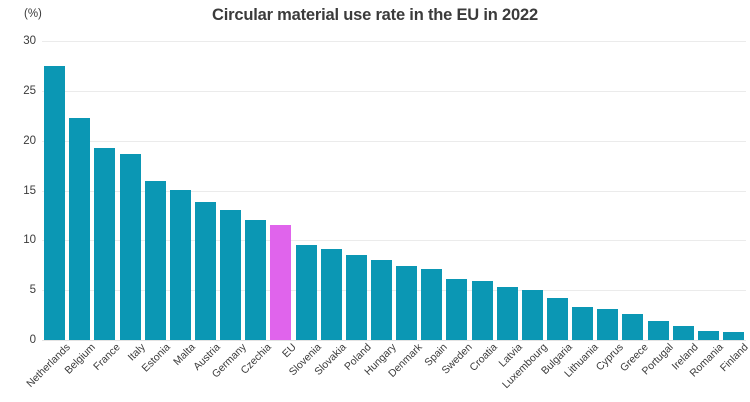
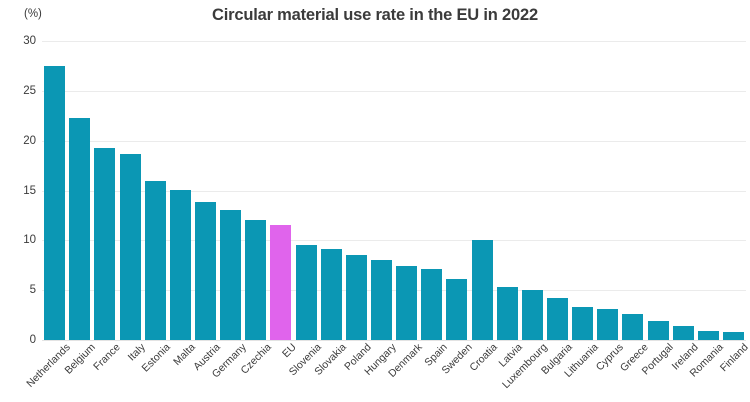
Croatia: 6 -> 10
